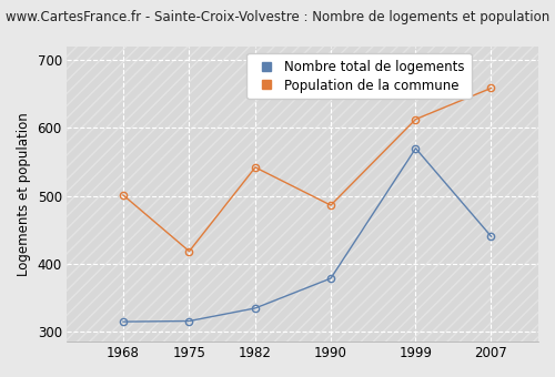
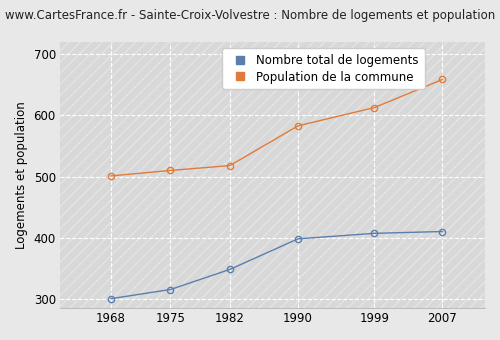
Nombre total de logements/1968: 314 -> 300
Population de la commune/1975: 418 -> 510
Nombre total de logements/1982: 334 -> 348
Population de la commune/1982: 542 -> 518
Nombre total de logements/1990: 378 -> 398
Population de la commune/1990: 486 -> 583
Nombre total de logements/1999: 570 -> 407
Nombre total de logements/2007: 440 -> 410
